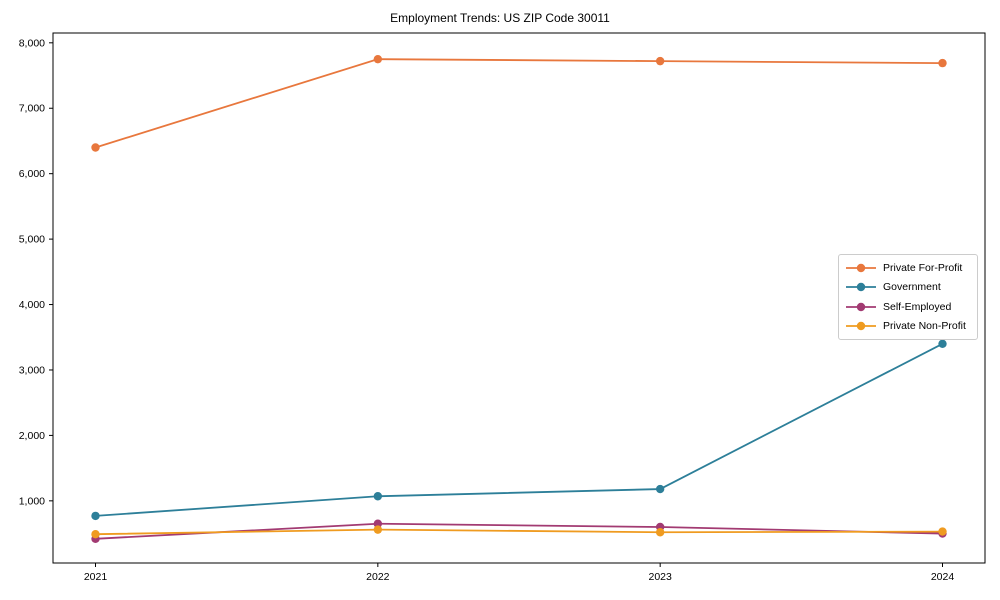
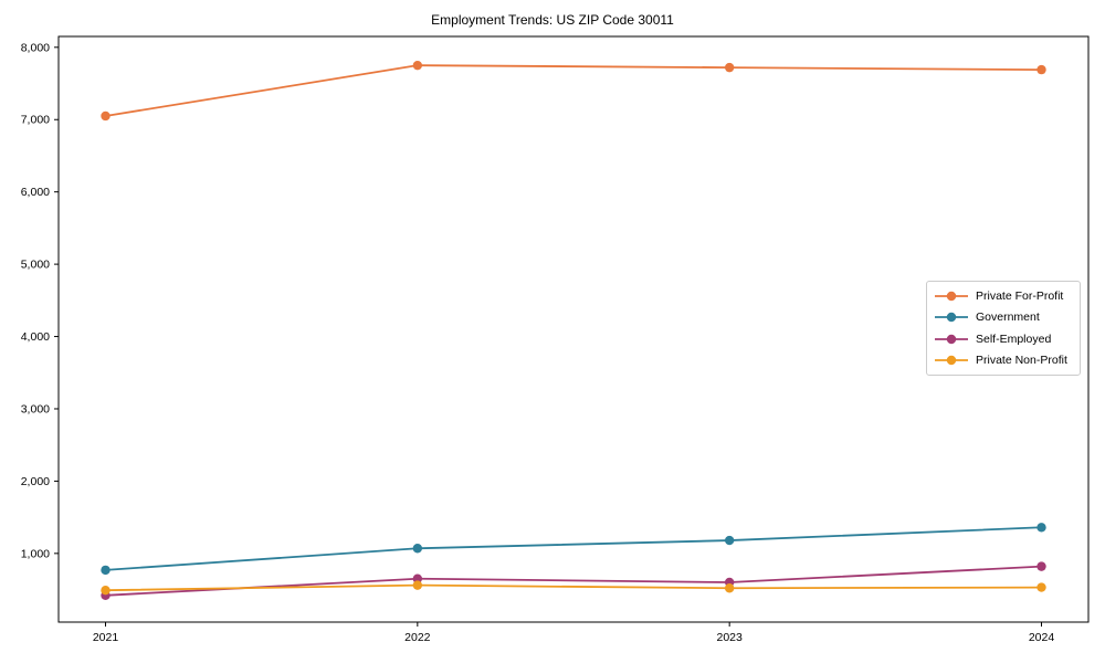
Private For-Profit/2021: 6400 -> 7000
Government/2024: 3400 -> 1400
Self-Employed/2024: 500 -> 800
